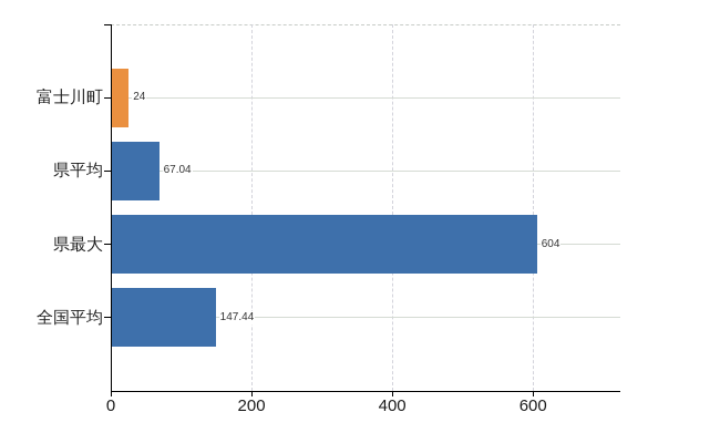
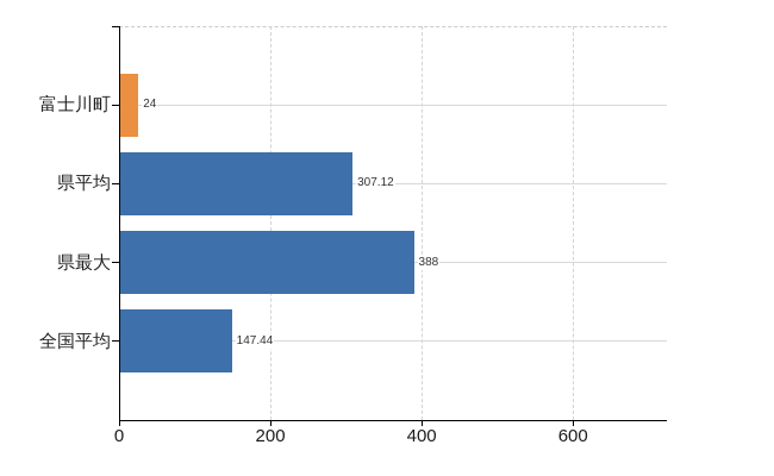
県平均: 67.04 -> 307.12
県最大: 604 -> 388
